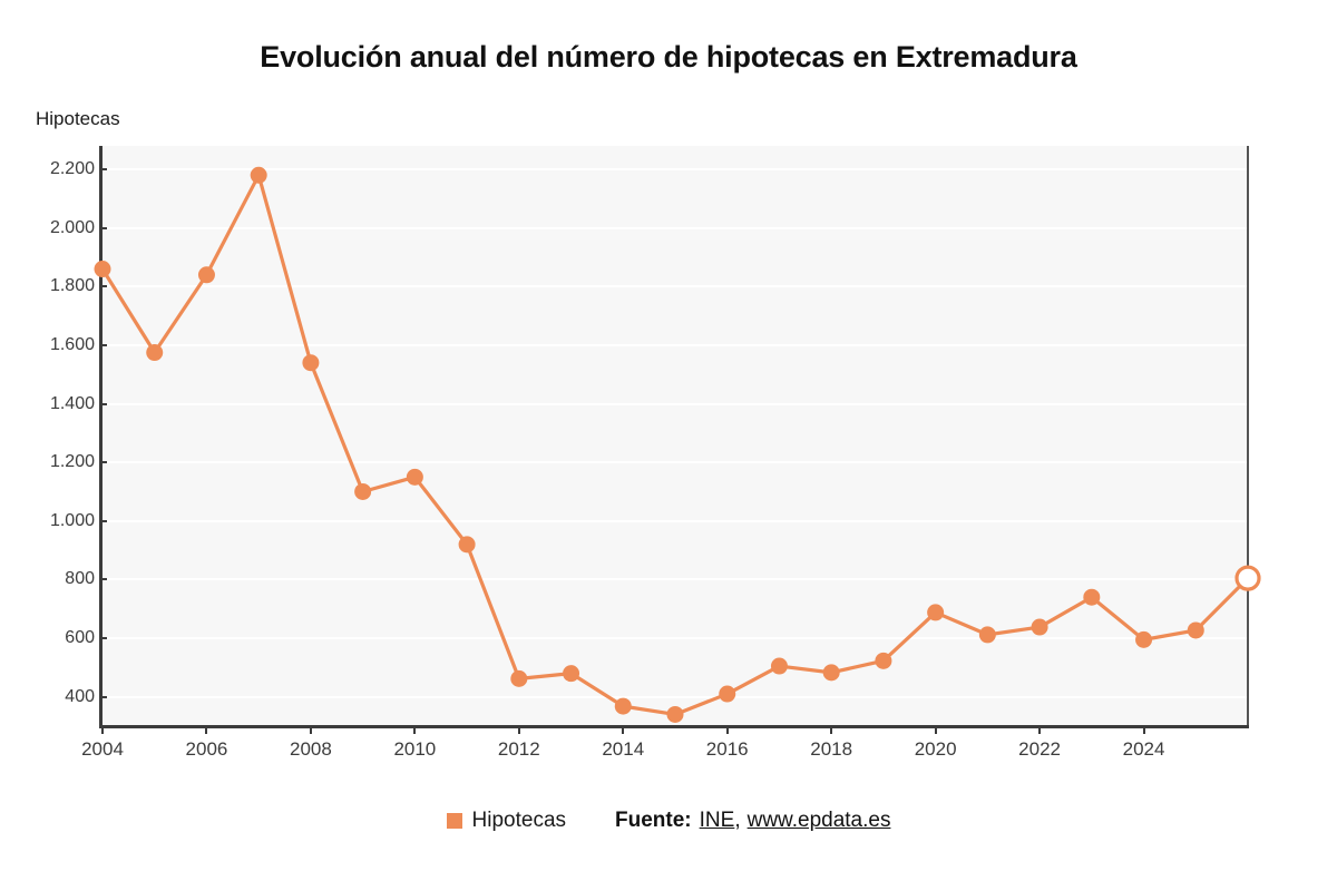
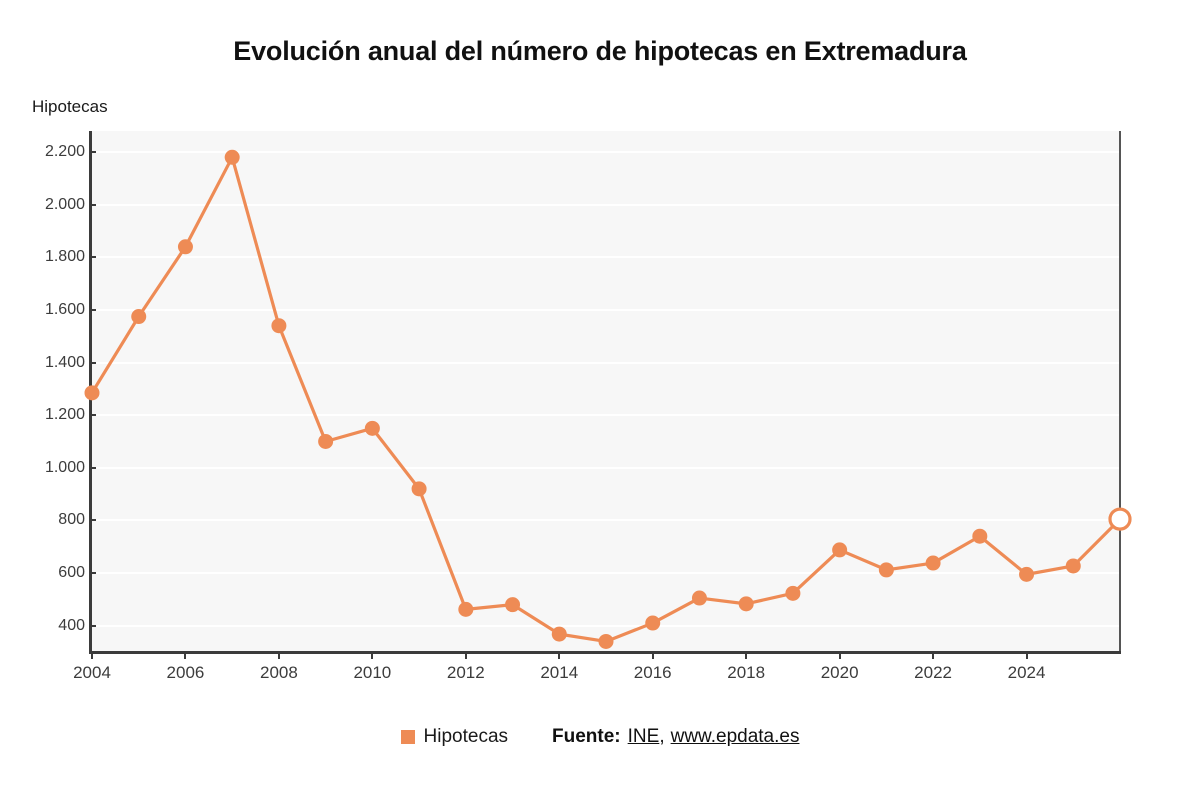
2004: 1860 -> 1280
